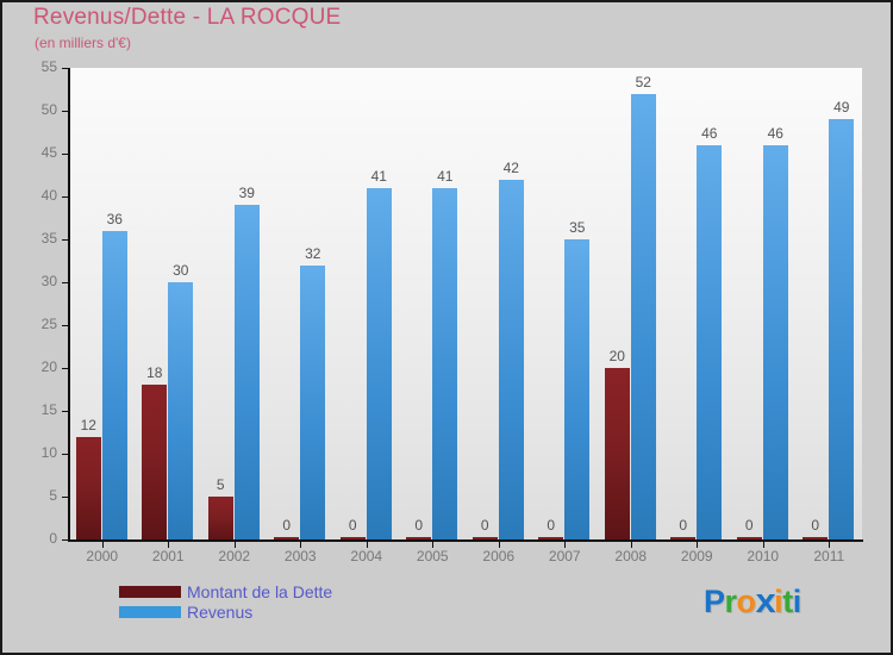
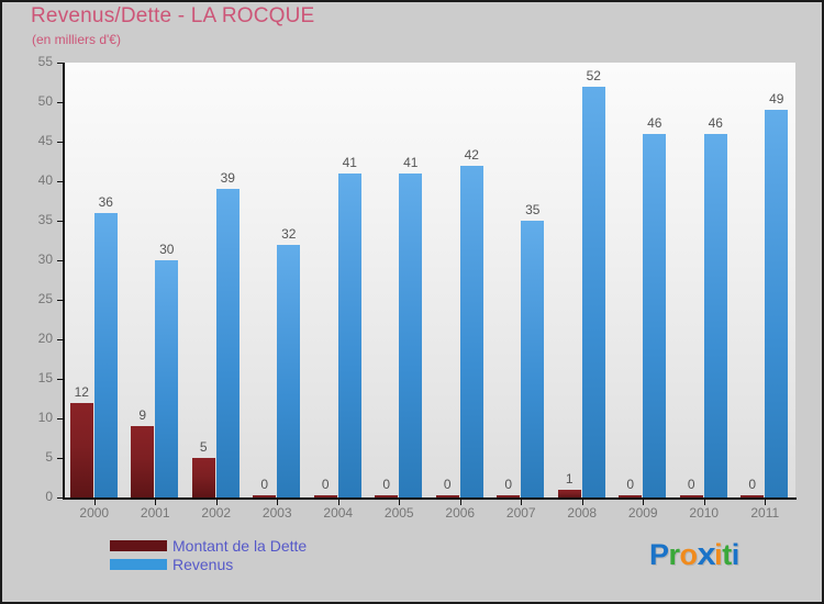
Montant de la Dette/2001: 18 -> 9
Montant de la Dette/2008: 20 -> 1
